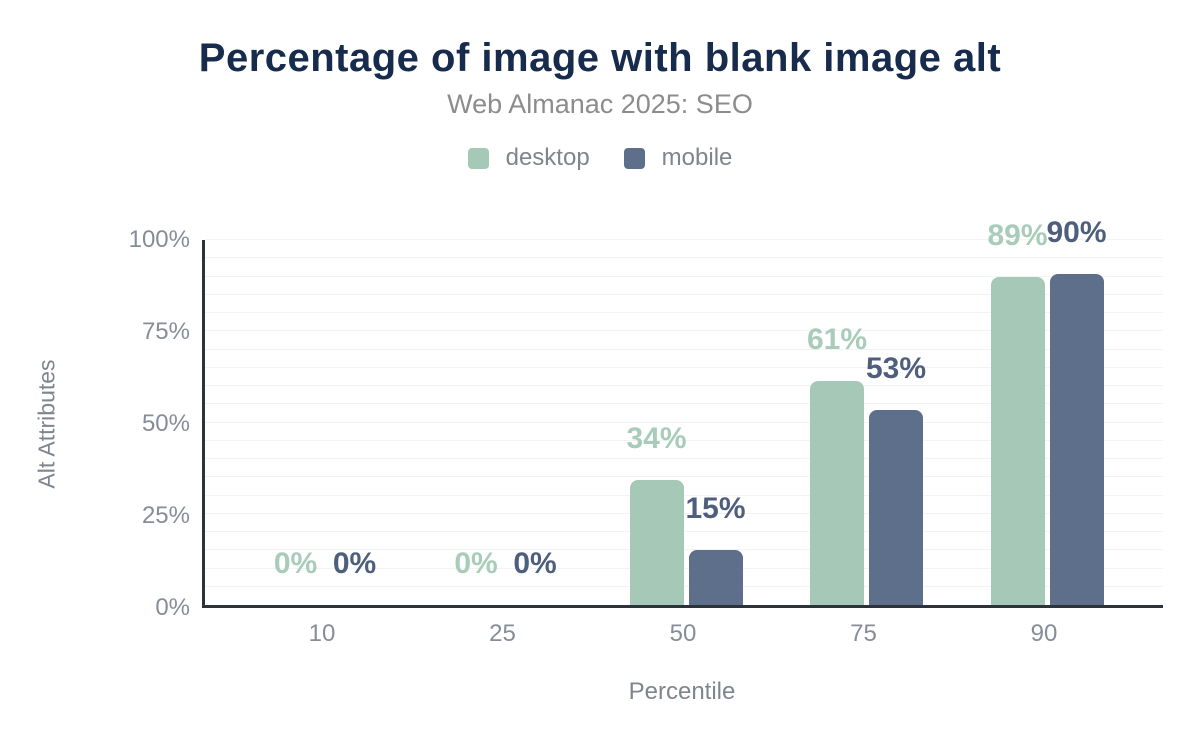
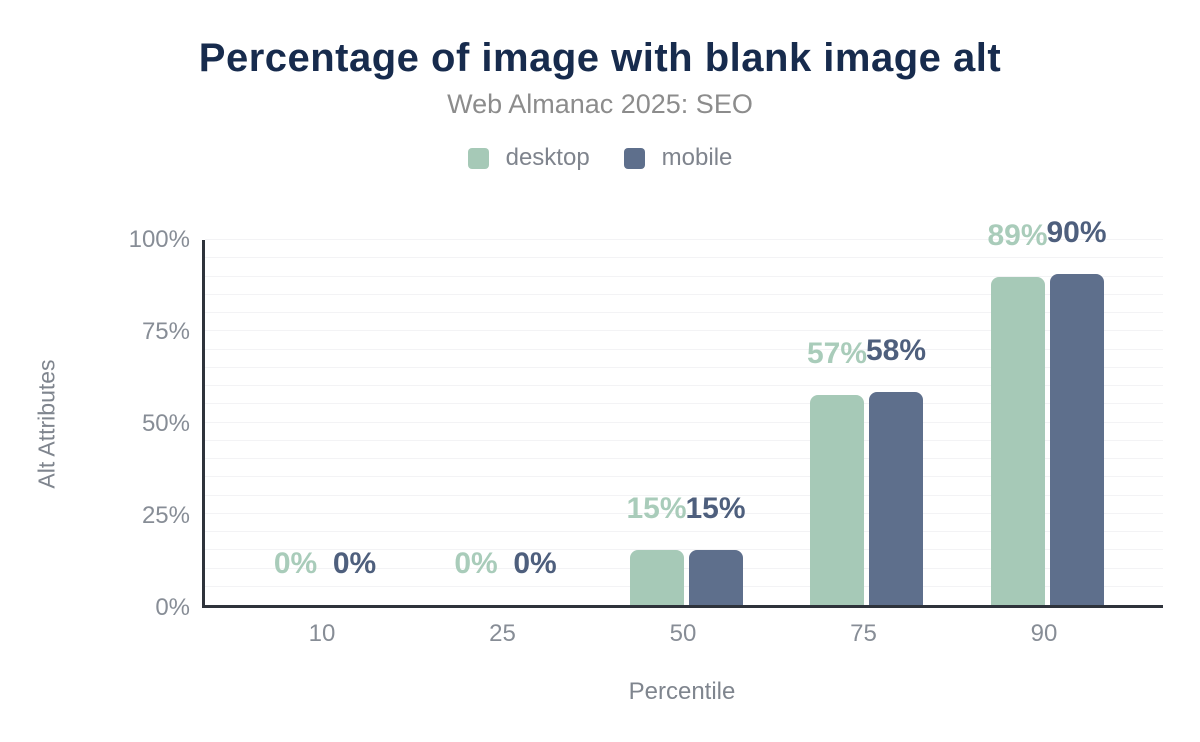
desktop/50: 34% -> 15%
desktop/75: 61% -> 57%
mobile/75: 53% -> 58%
